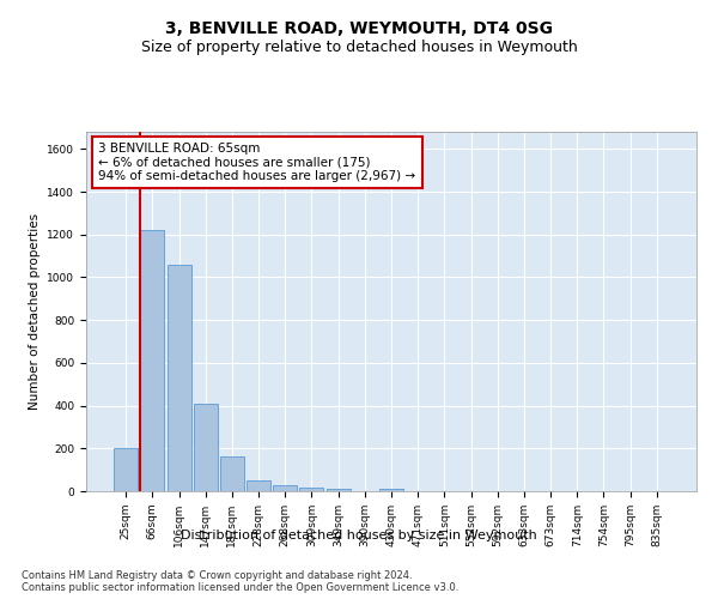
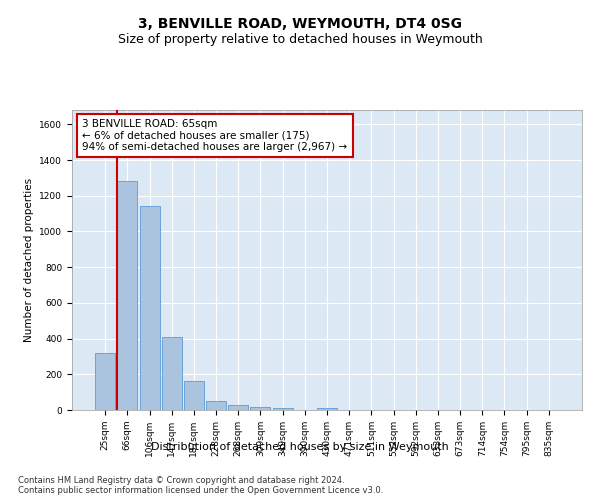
25sqm: 200 -> 320
66sqm: 1220 -> 1280
106sqm: 1060 -> 1140
